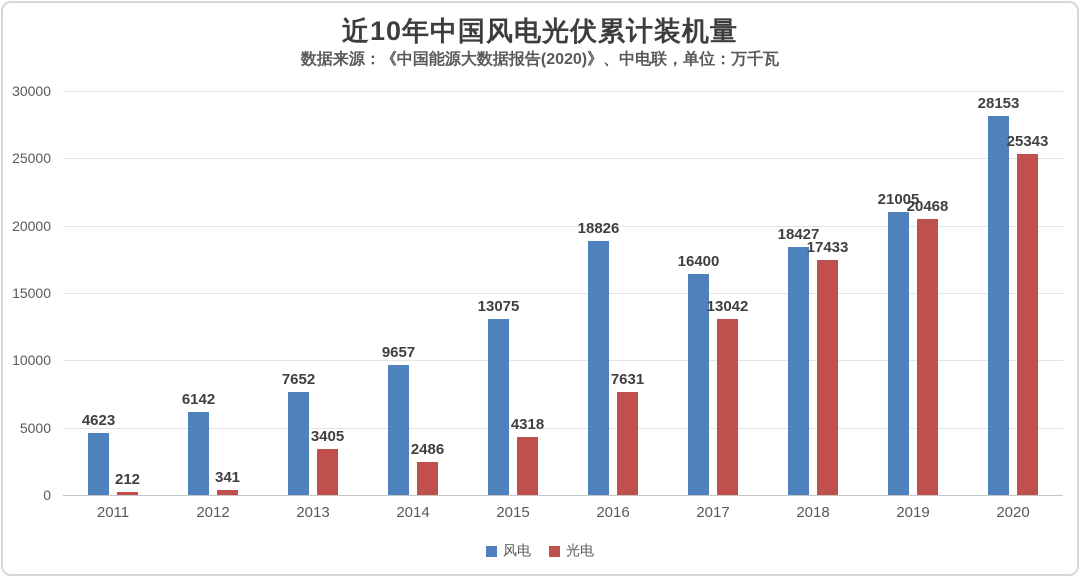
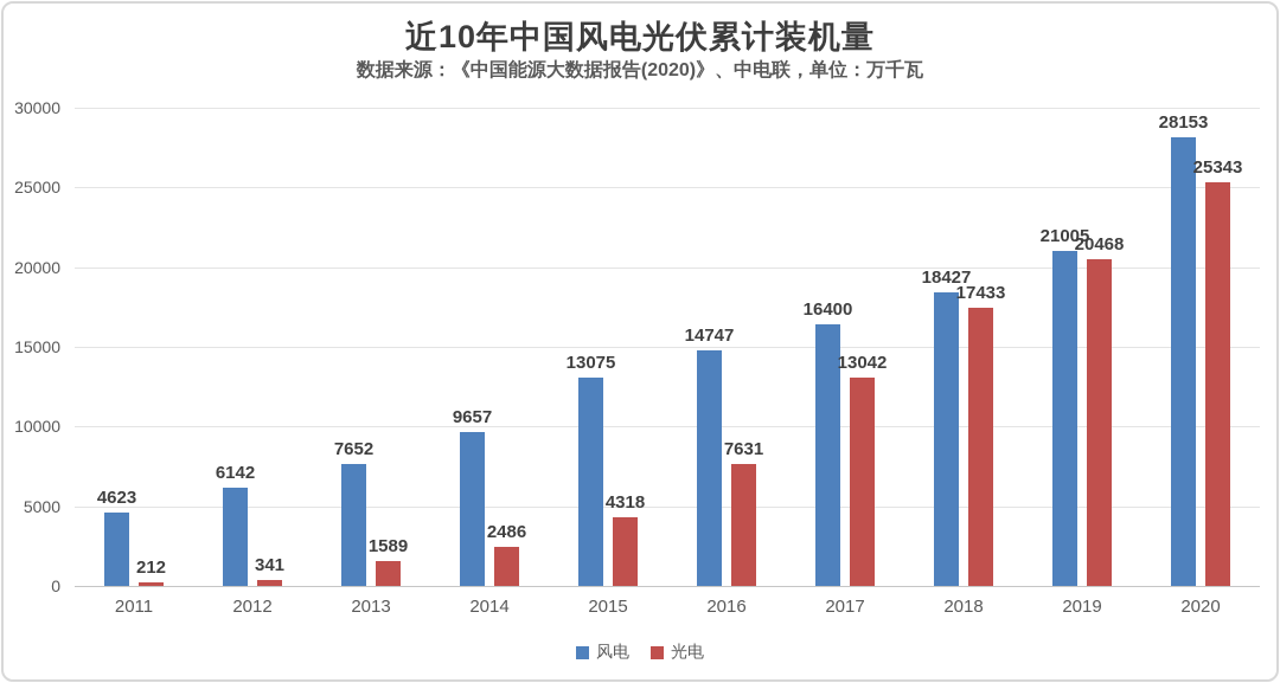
光电/2013: 3405 -> 1589
风电/2016: 18826 -> 14747
